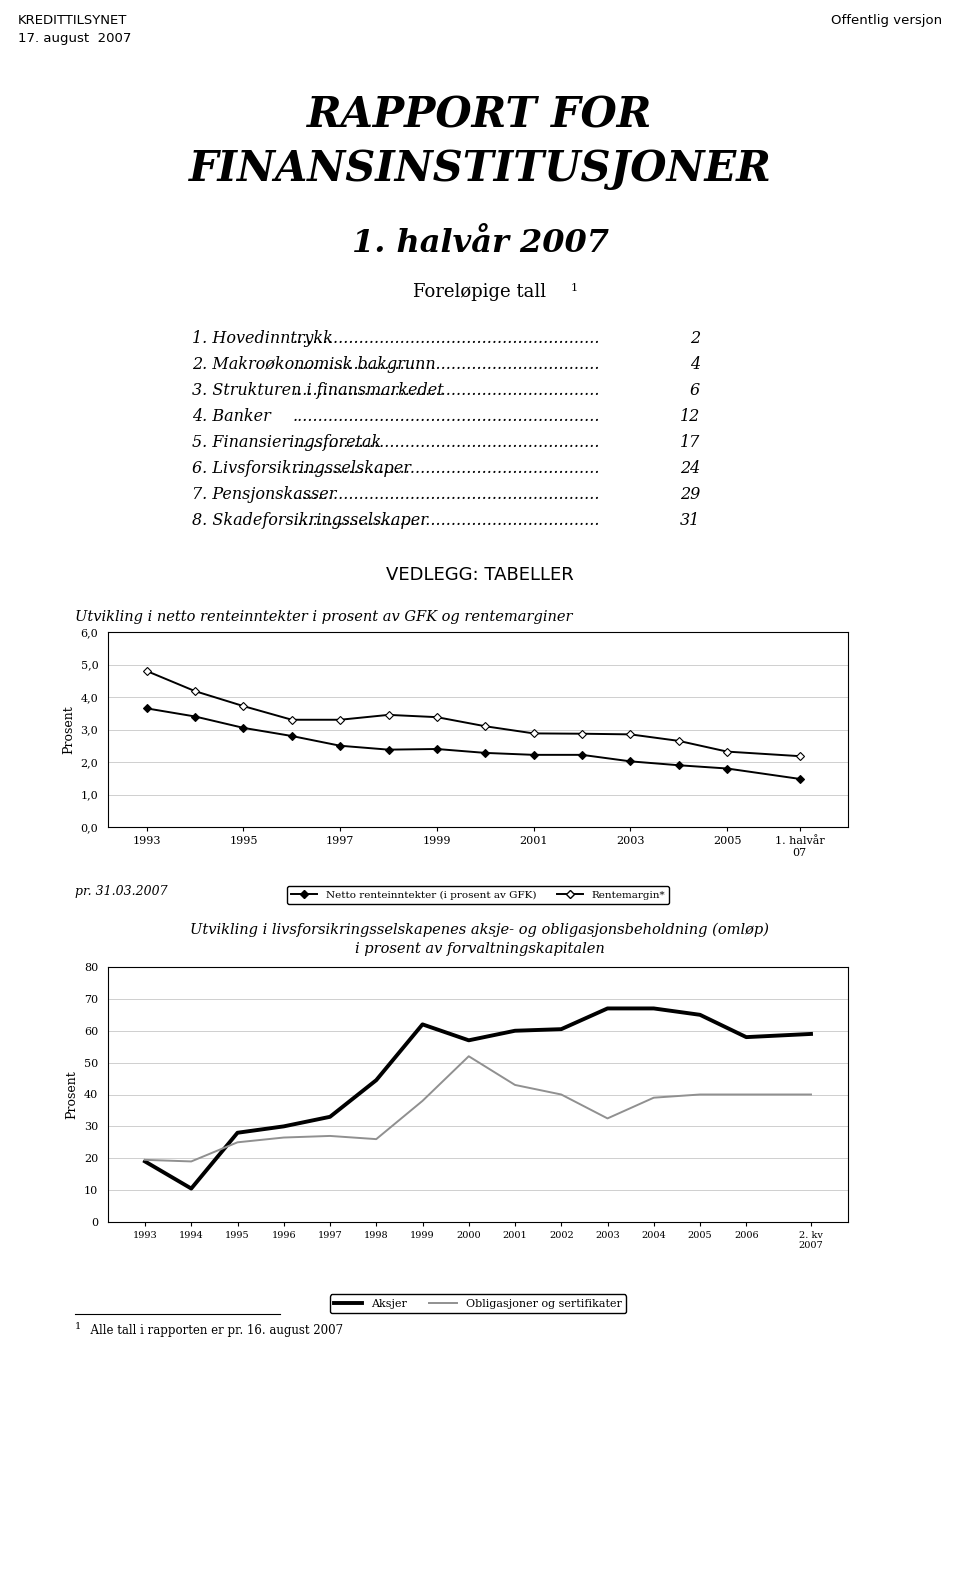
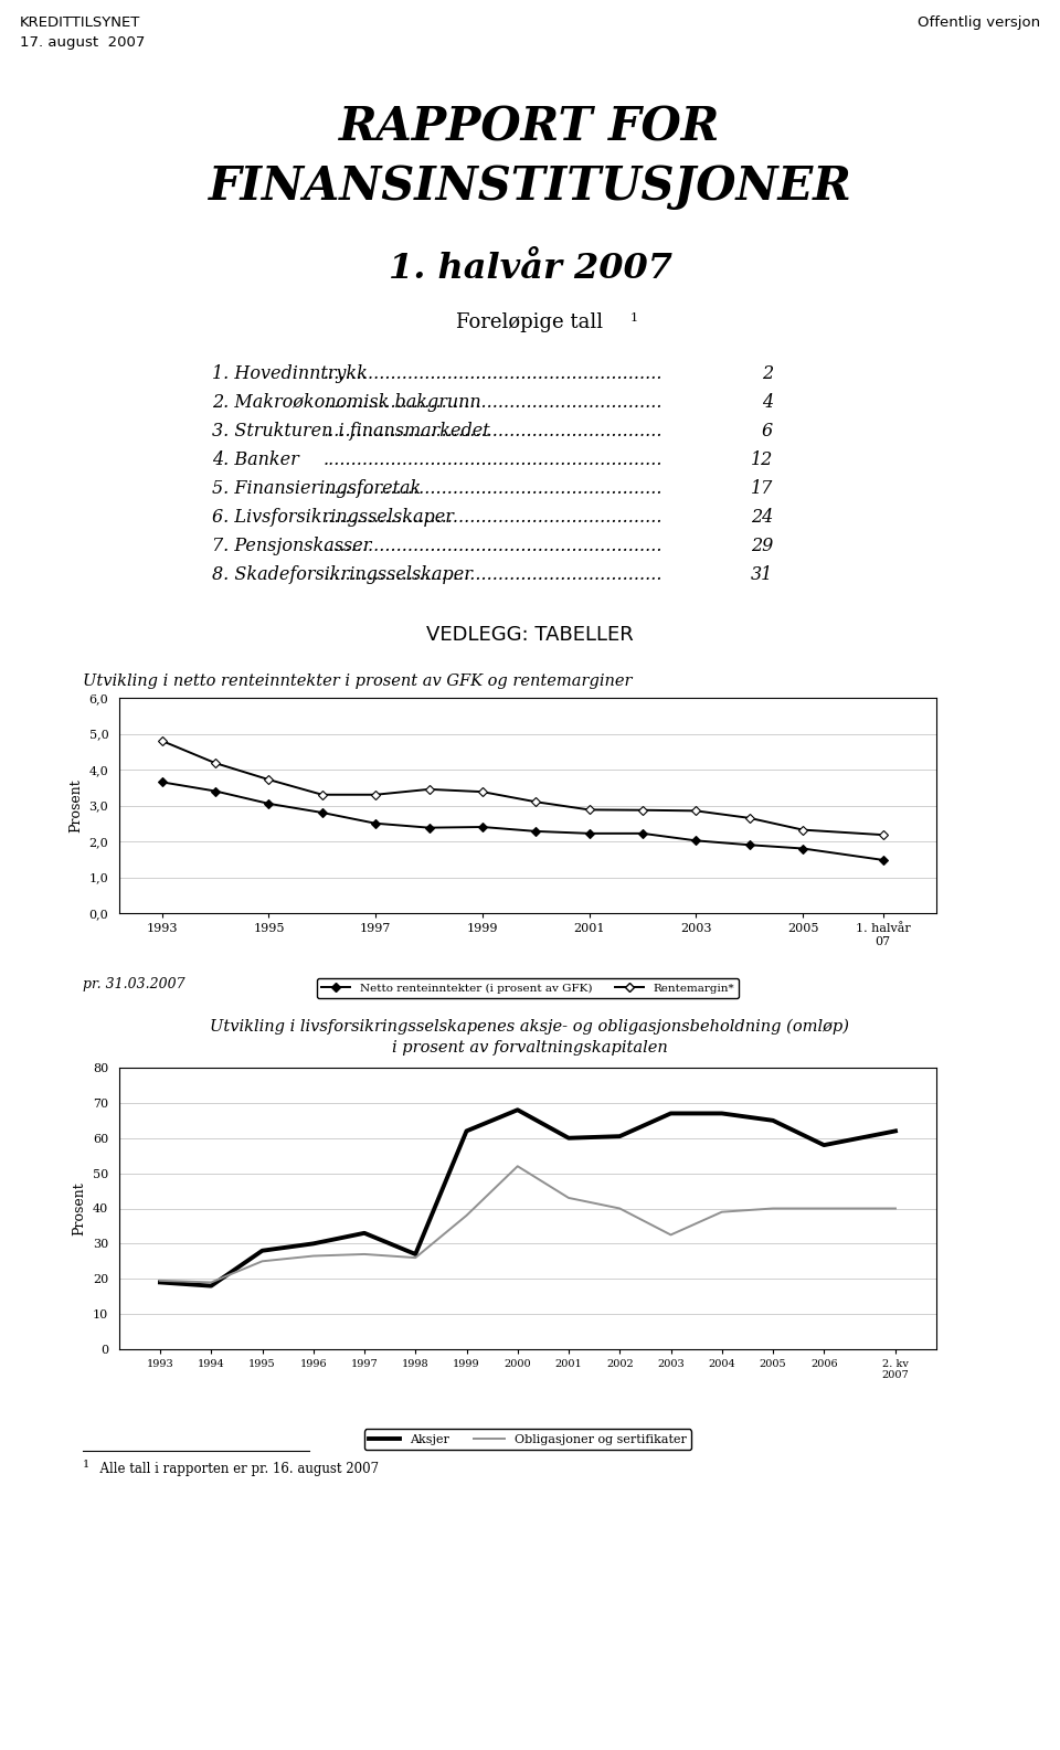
Aksjer/1994: 10.5 -> 18.0
Aksjer/1998: 44.5 -> 27.0
Aksjer/2000: 57.0 -> 68.0
Aksjer/2. kv 2007: 59.0 -> 62.0
